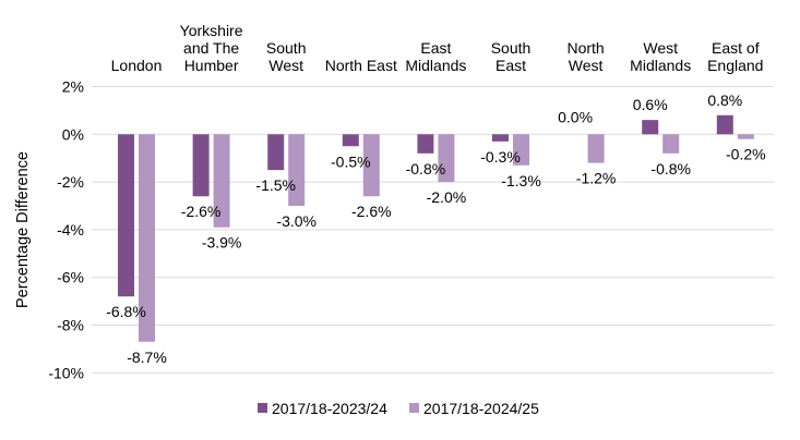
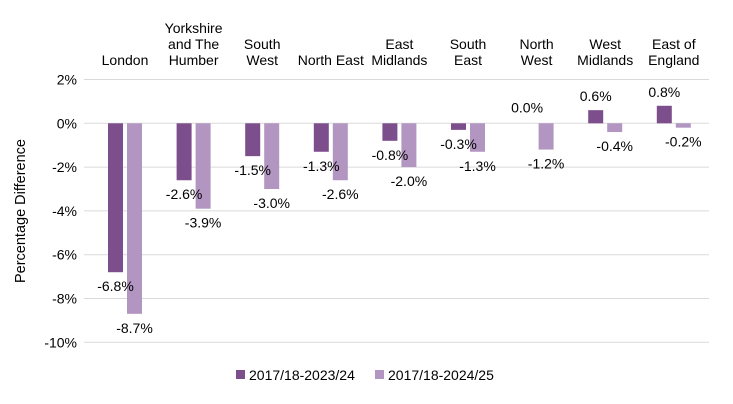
2017/18-2023/24/North East: -0.5% -> -1.3%
2017/18-2024/25/West Midlands: -0.8% -> -0.4%
